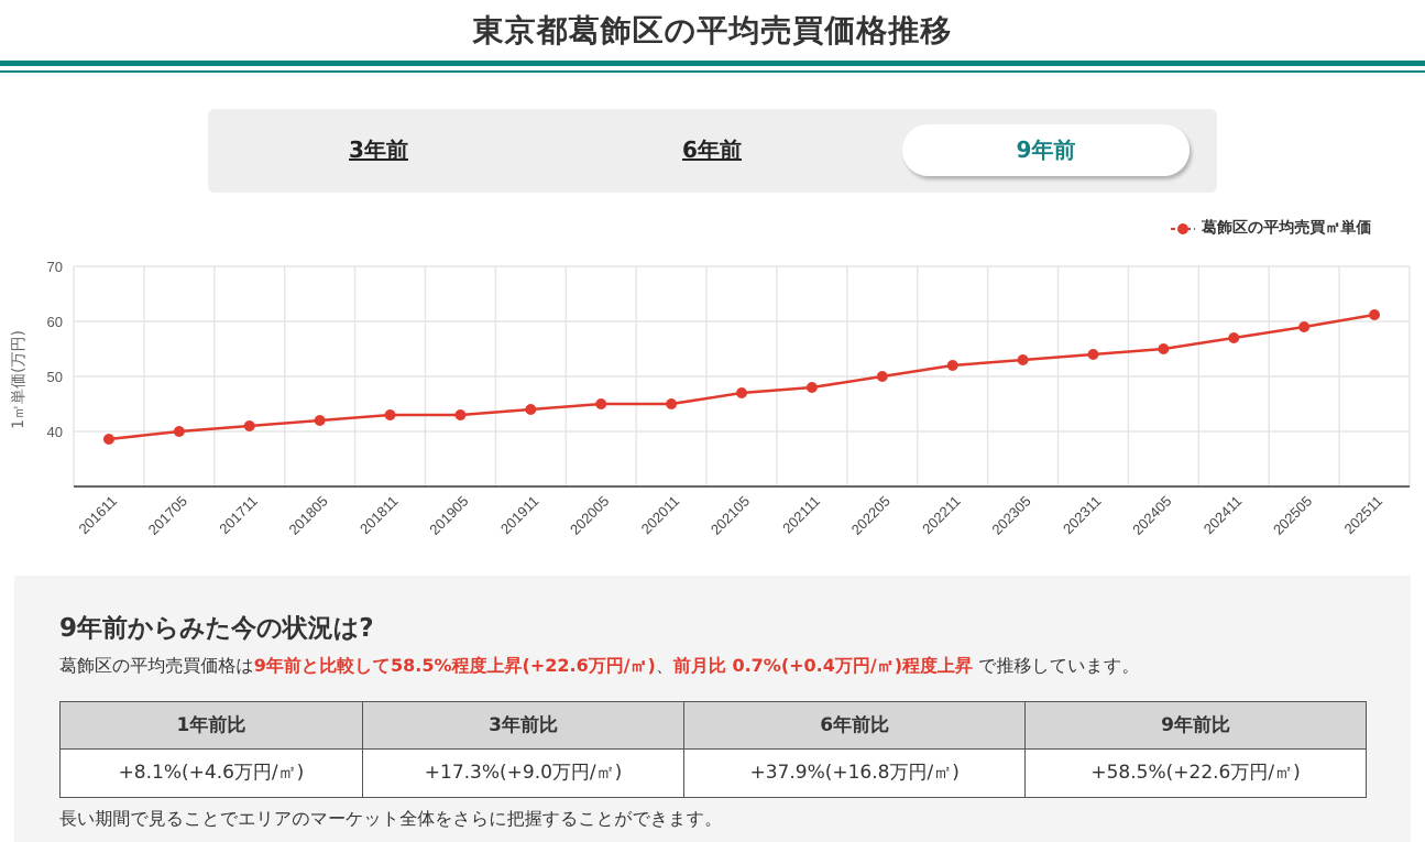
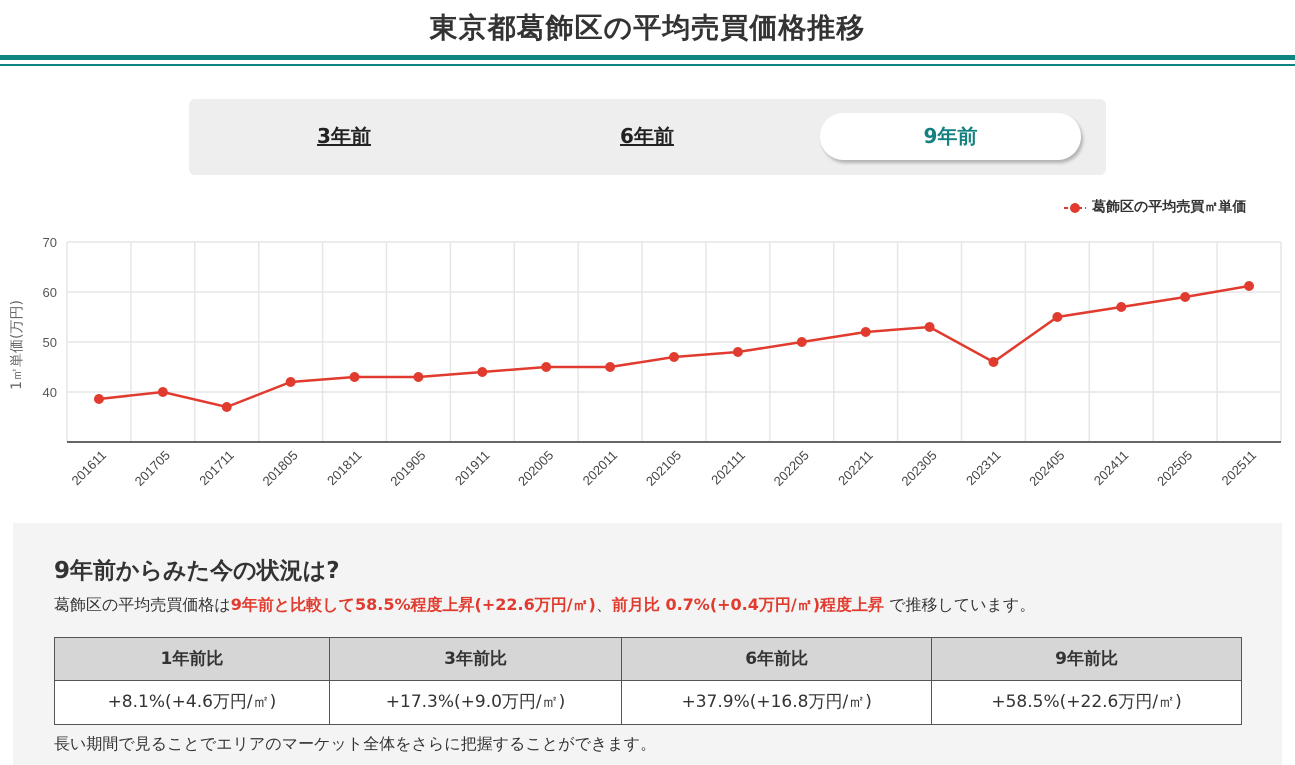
201711: 41 -> 37
202311: 54 -> 46
